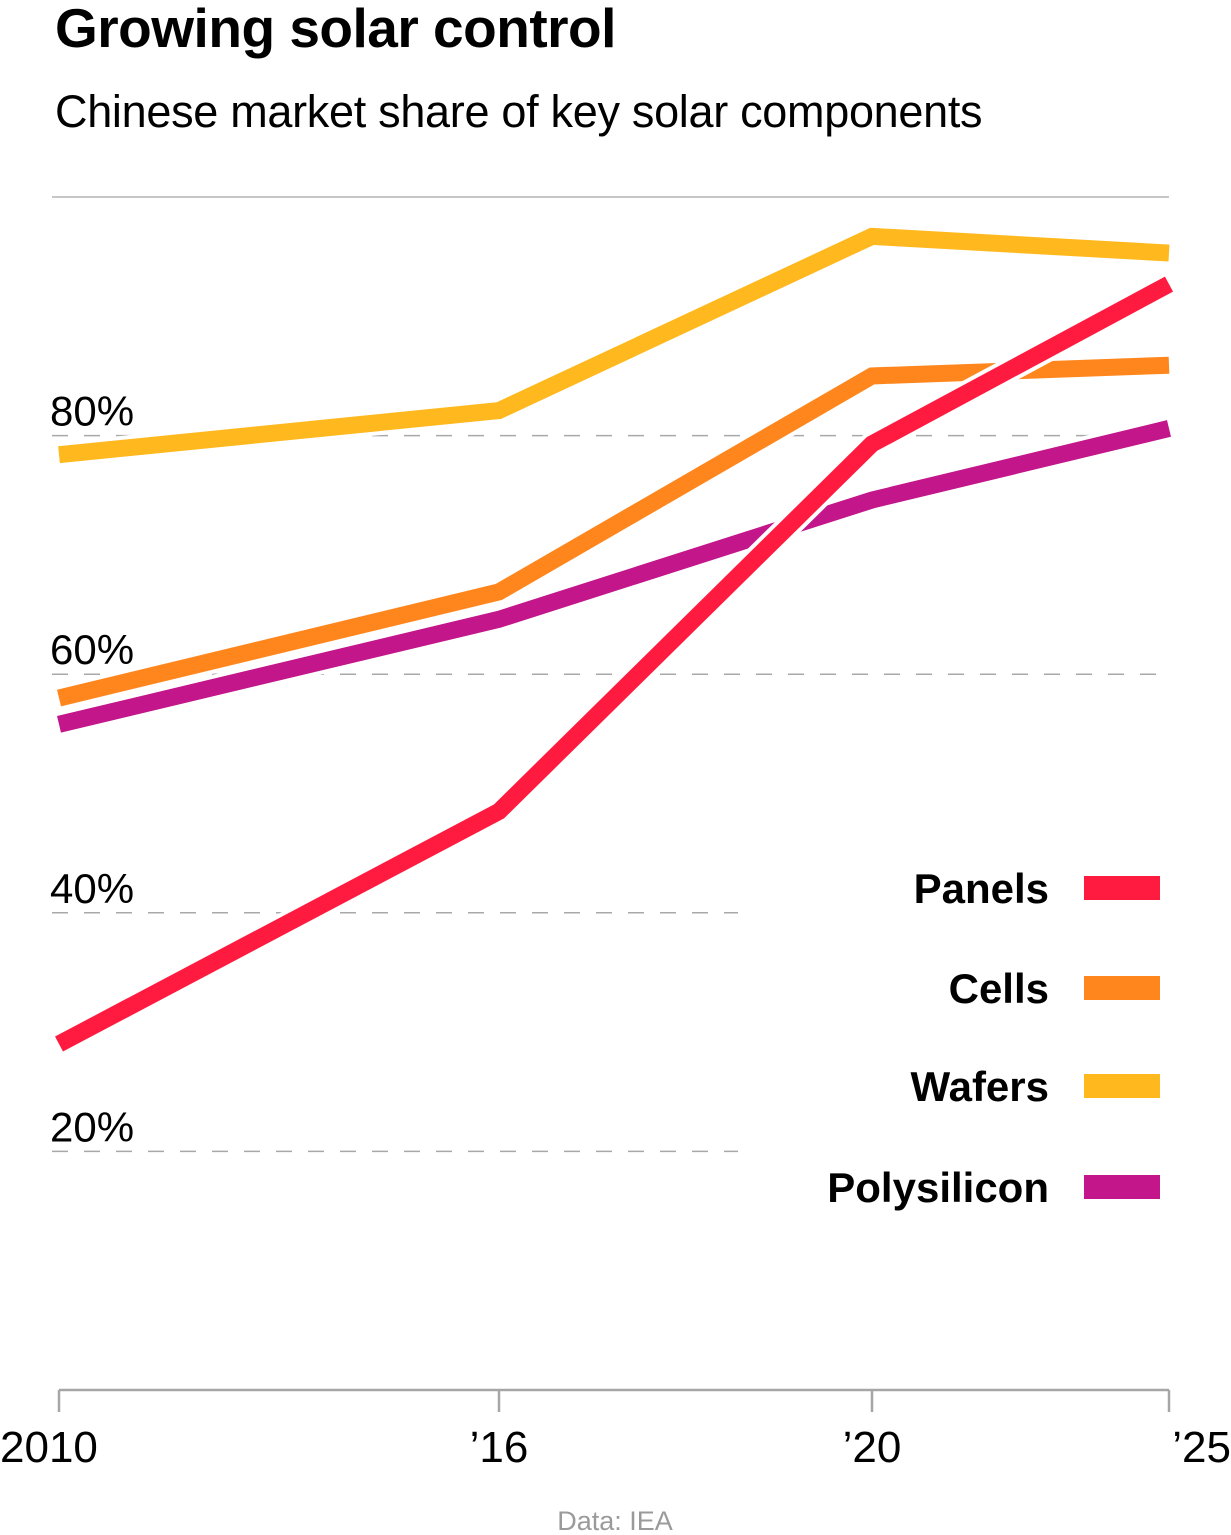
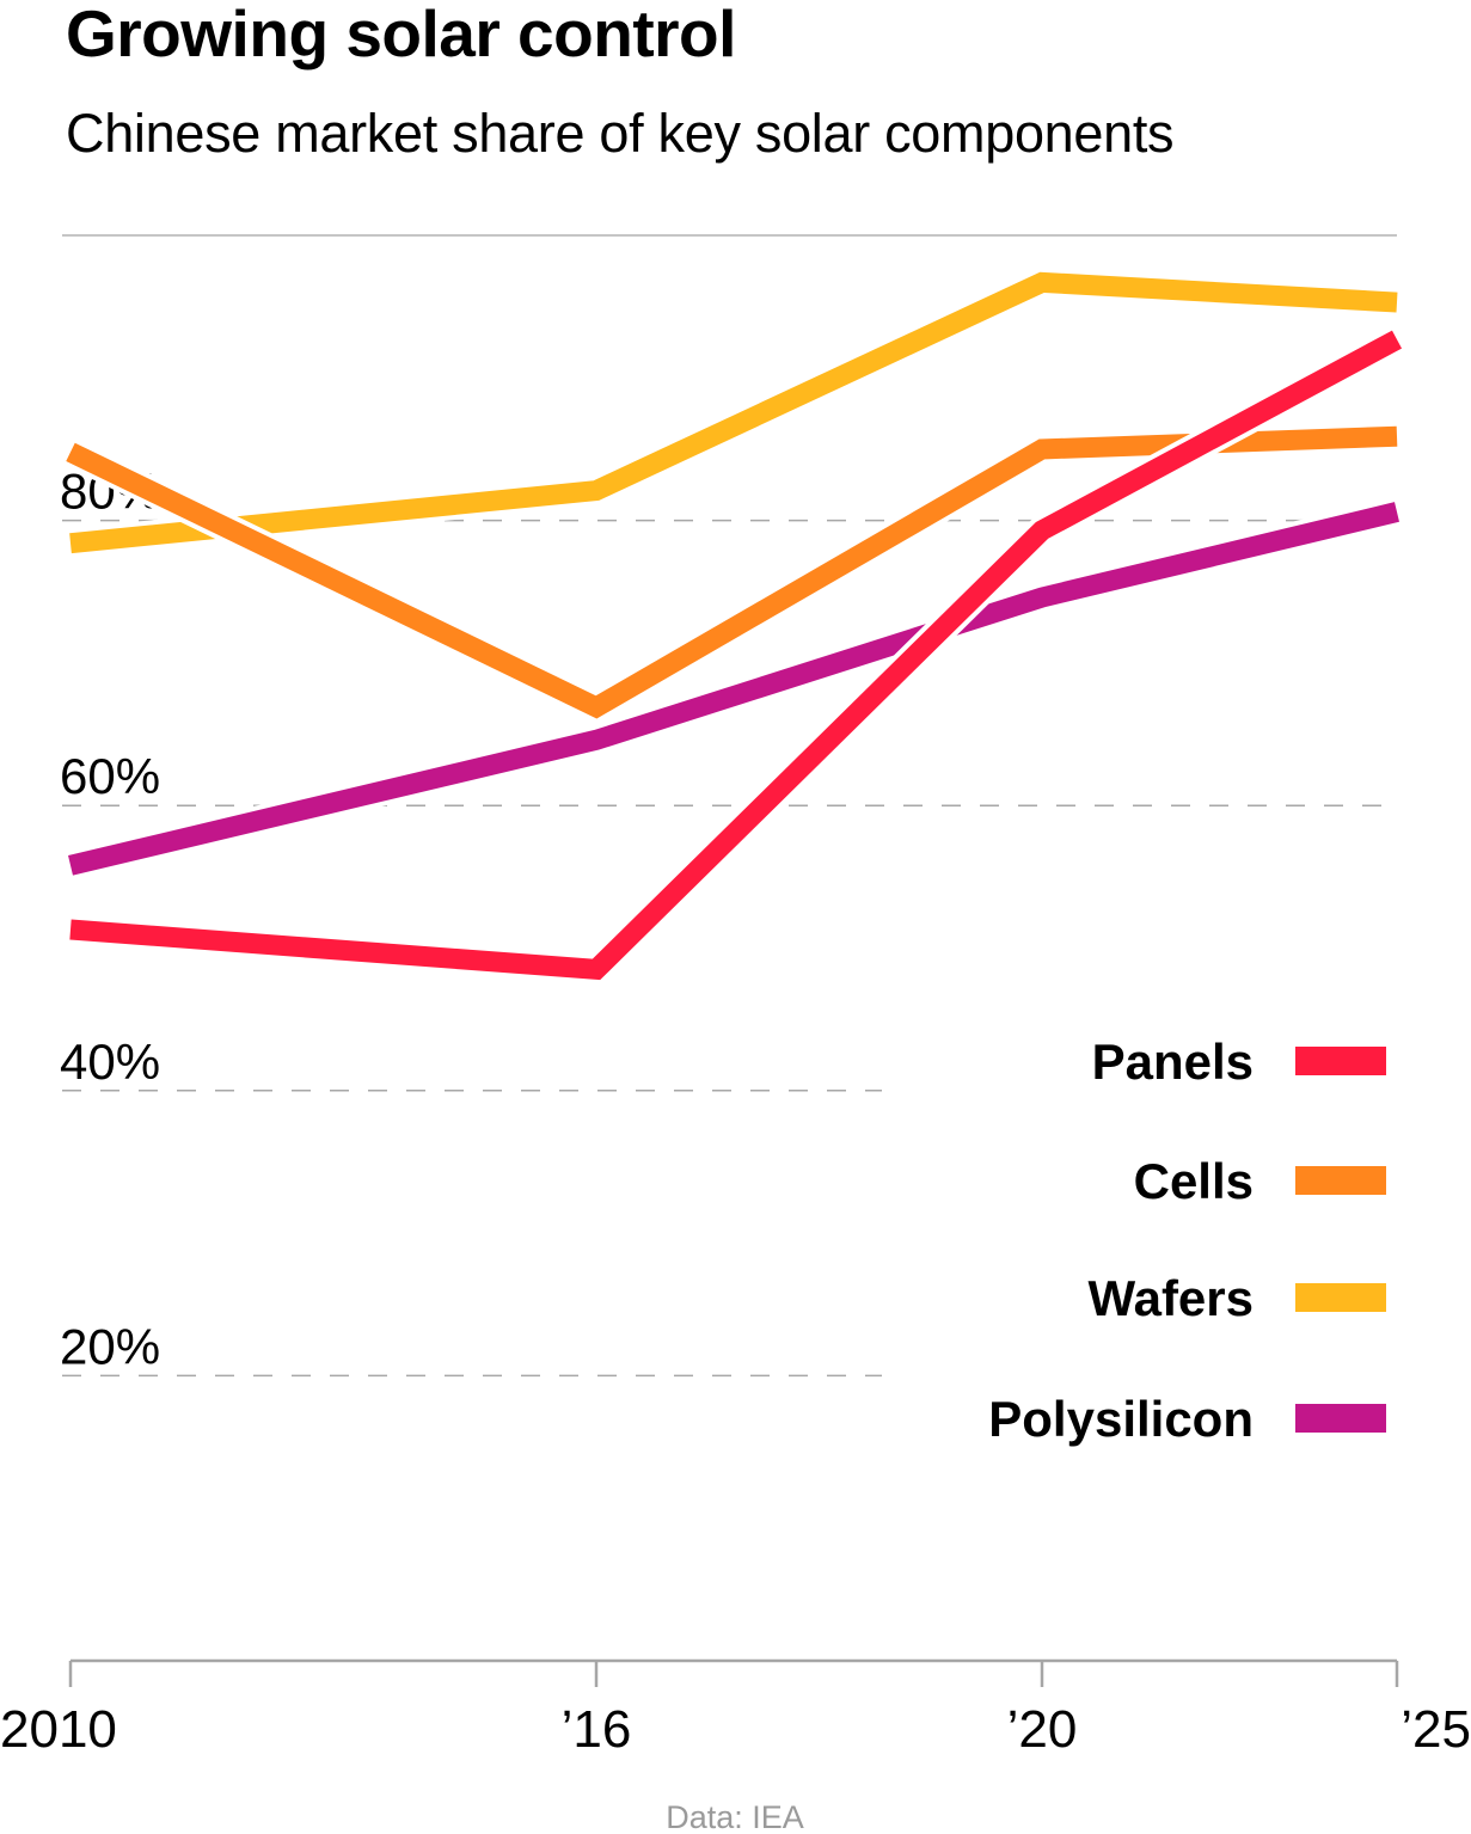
Panels/2010: 29.0% -> 51.3%
Cells/2010: 58.0% -> 84.8%
